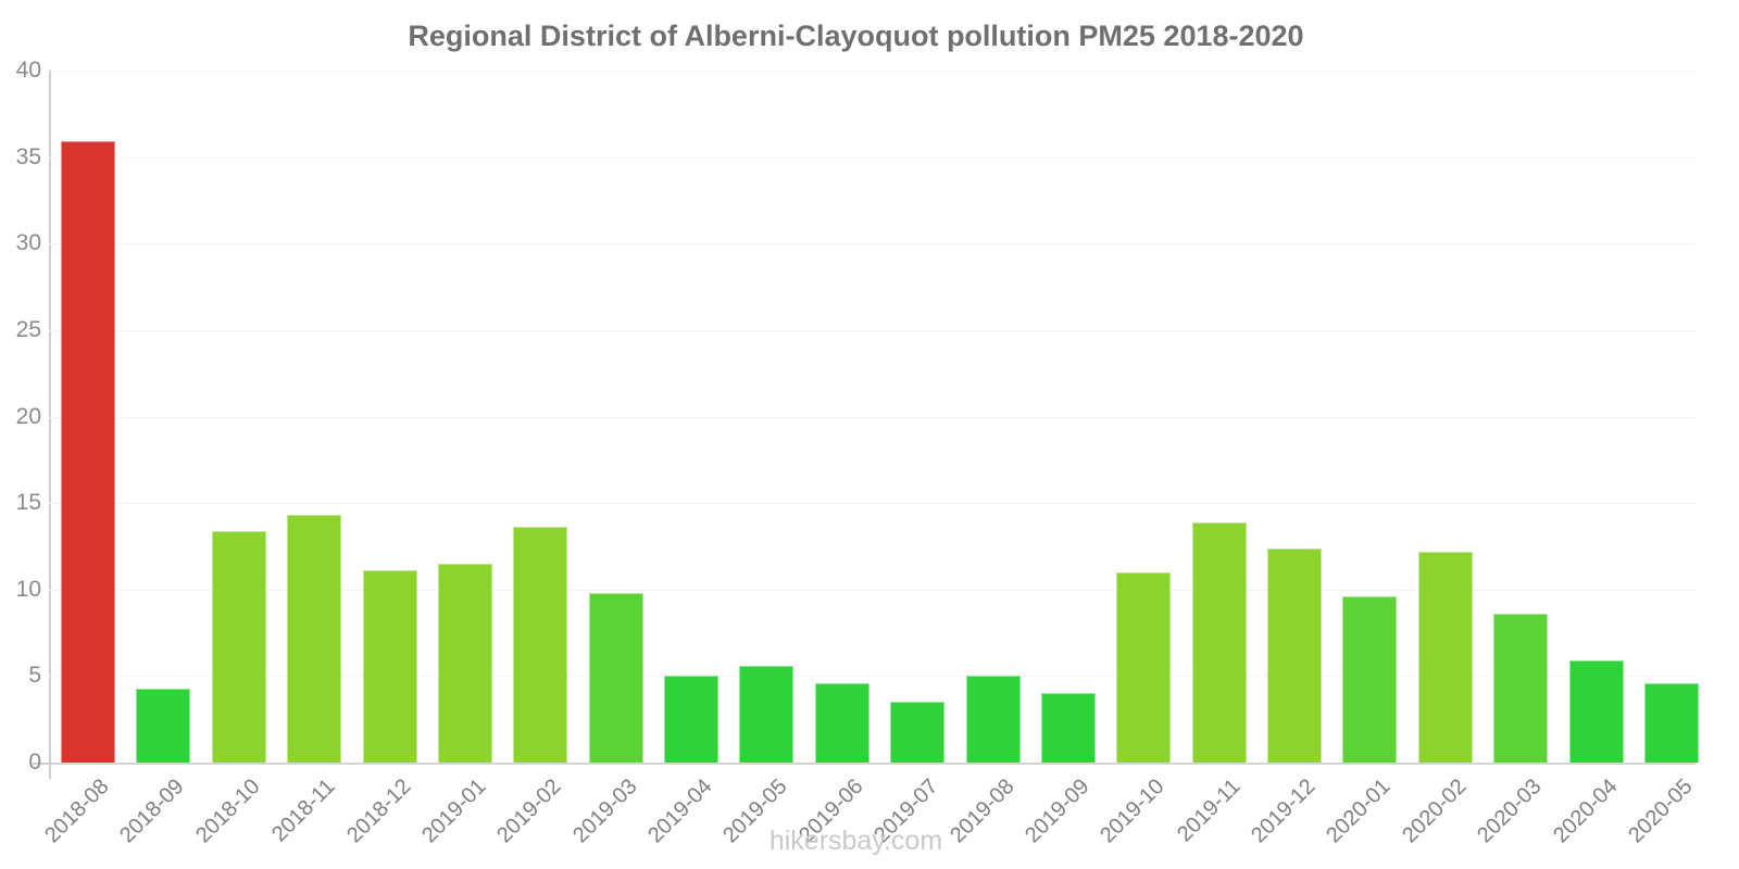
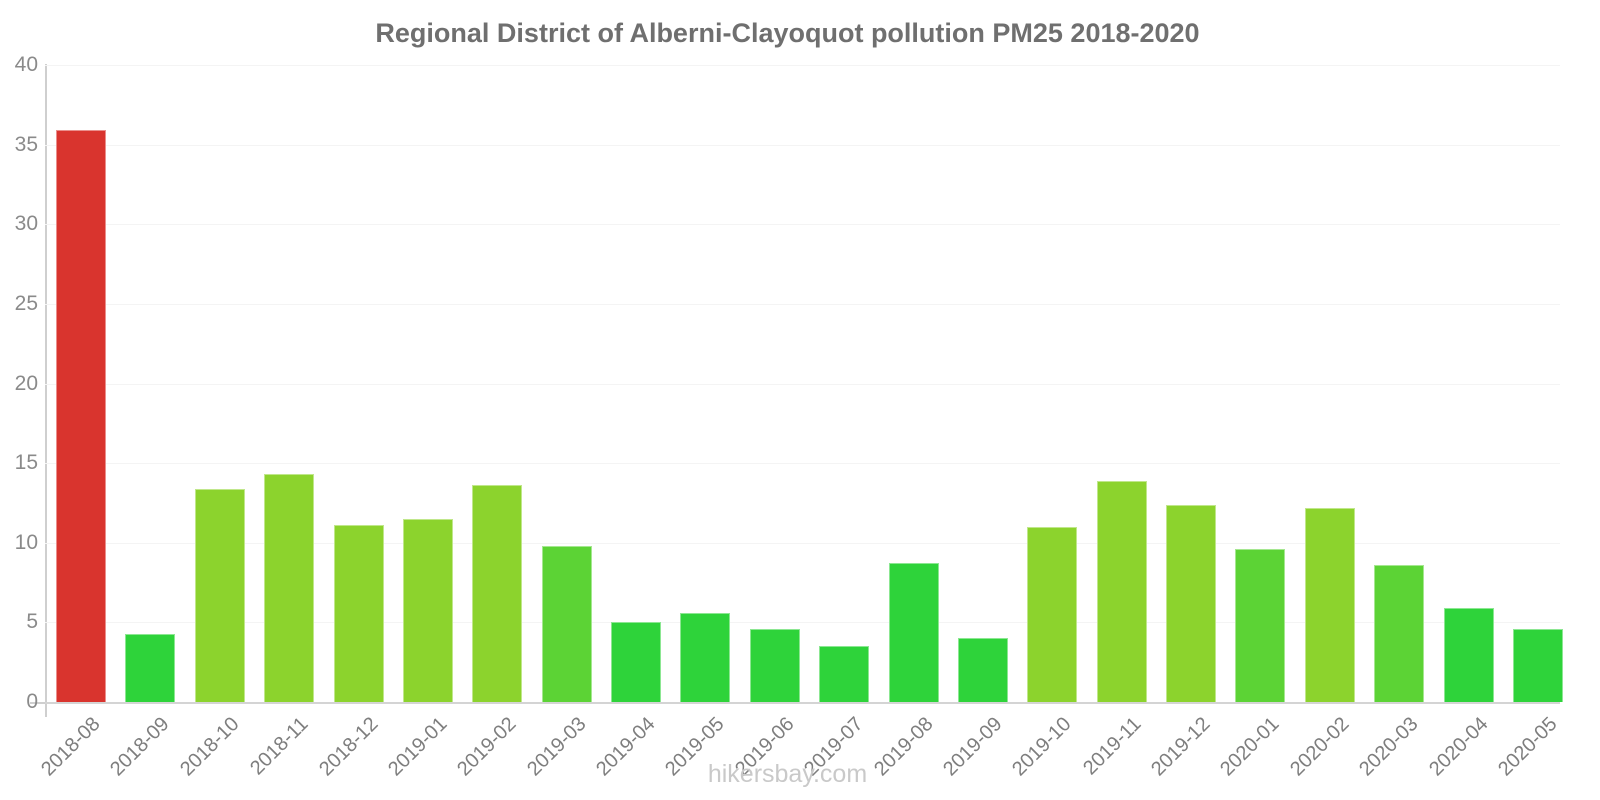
2019-08: 5.0 -> 8.7
